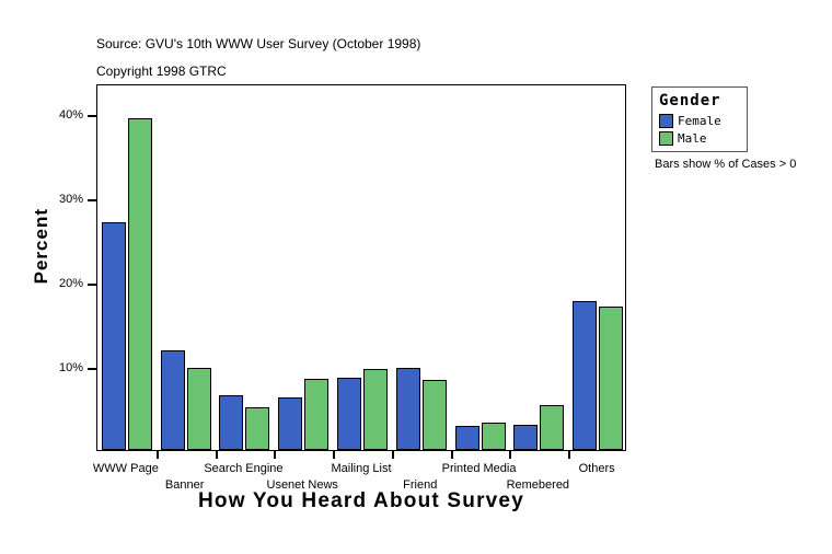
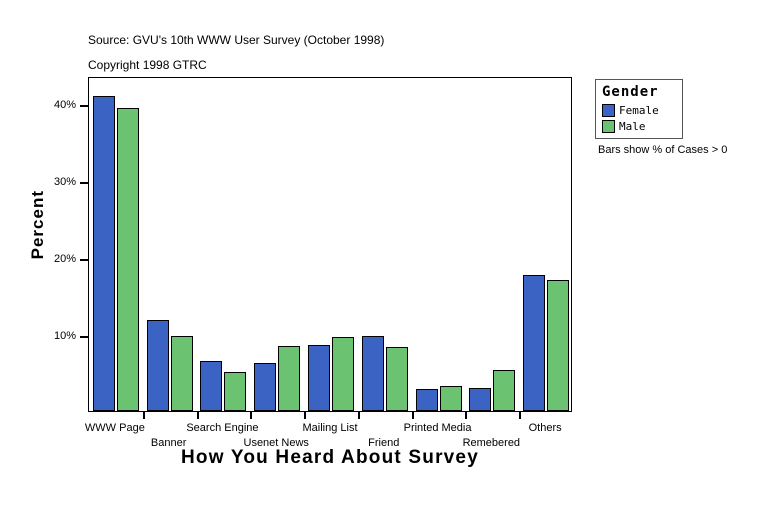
Female/WWW Page: 27% -> 41%
